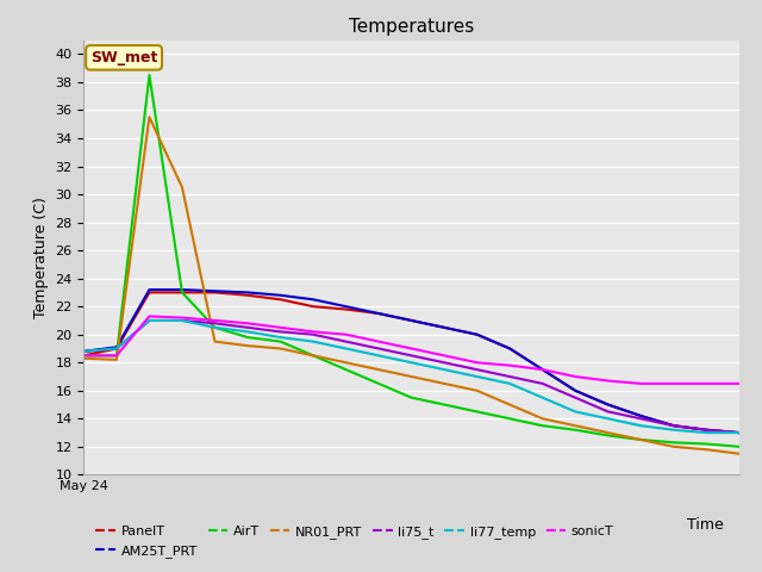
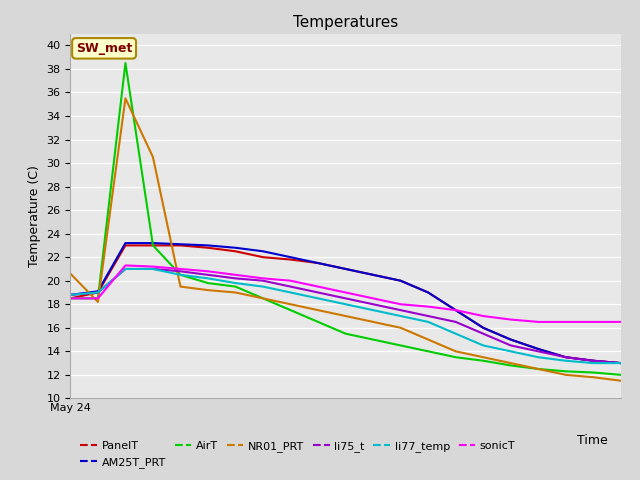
NR01_PRT/May 24: 18.3 -> 20.6
